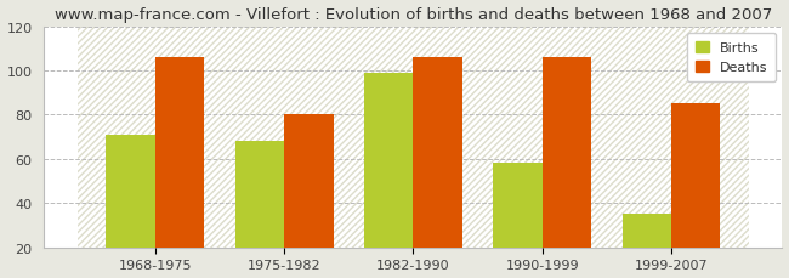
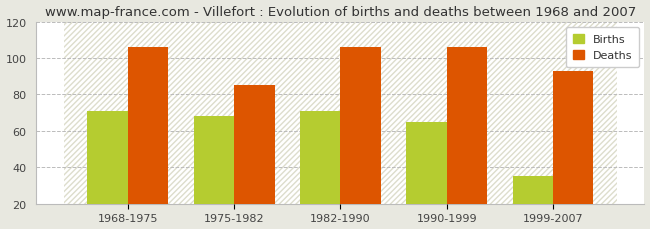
Deaths/1975-1982: 80 -> 85
Births/1982-1990: 99 -> 71
Births/1990-1999: 58 -> 65
Deaths/1999-2007: 85 -> 93
